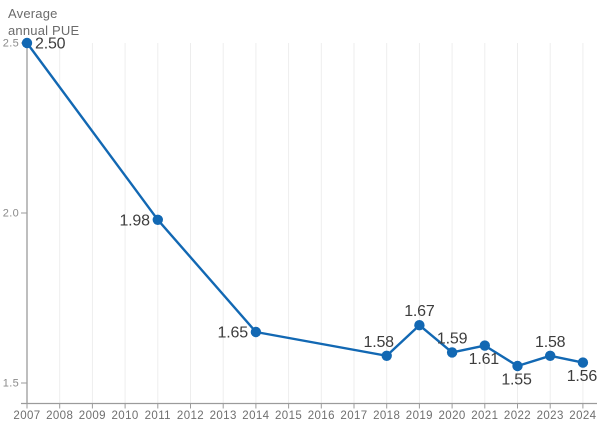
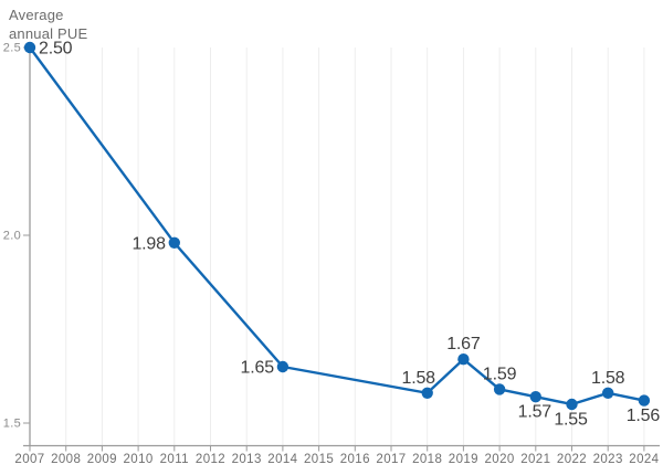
2021: 1.61 -> 1.57
